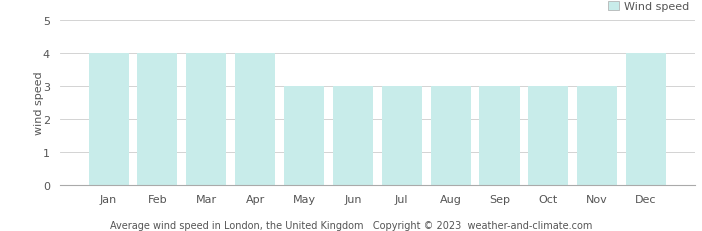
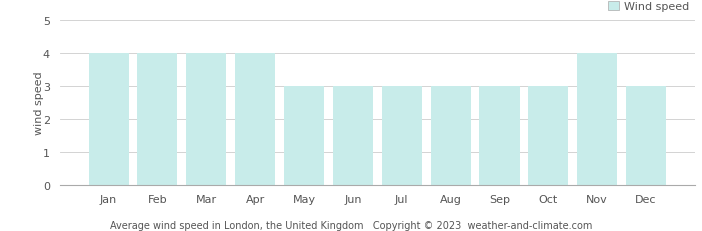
Nov: 3 -> 4
Dec: 4 -> 3
